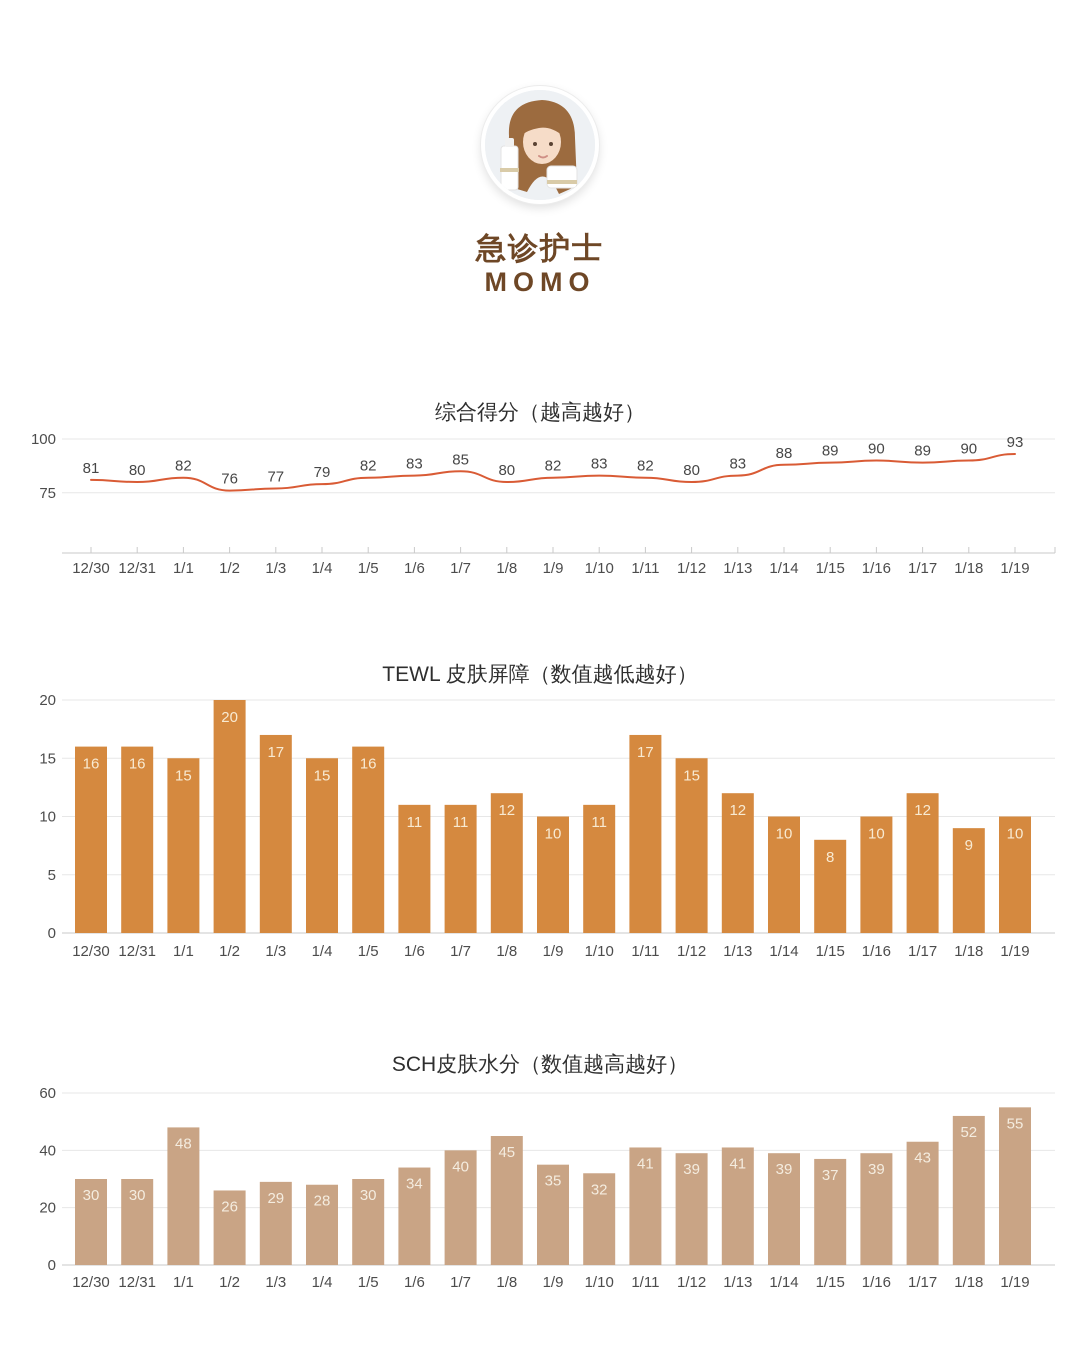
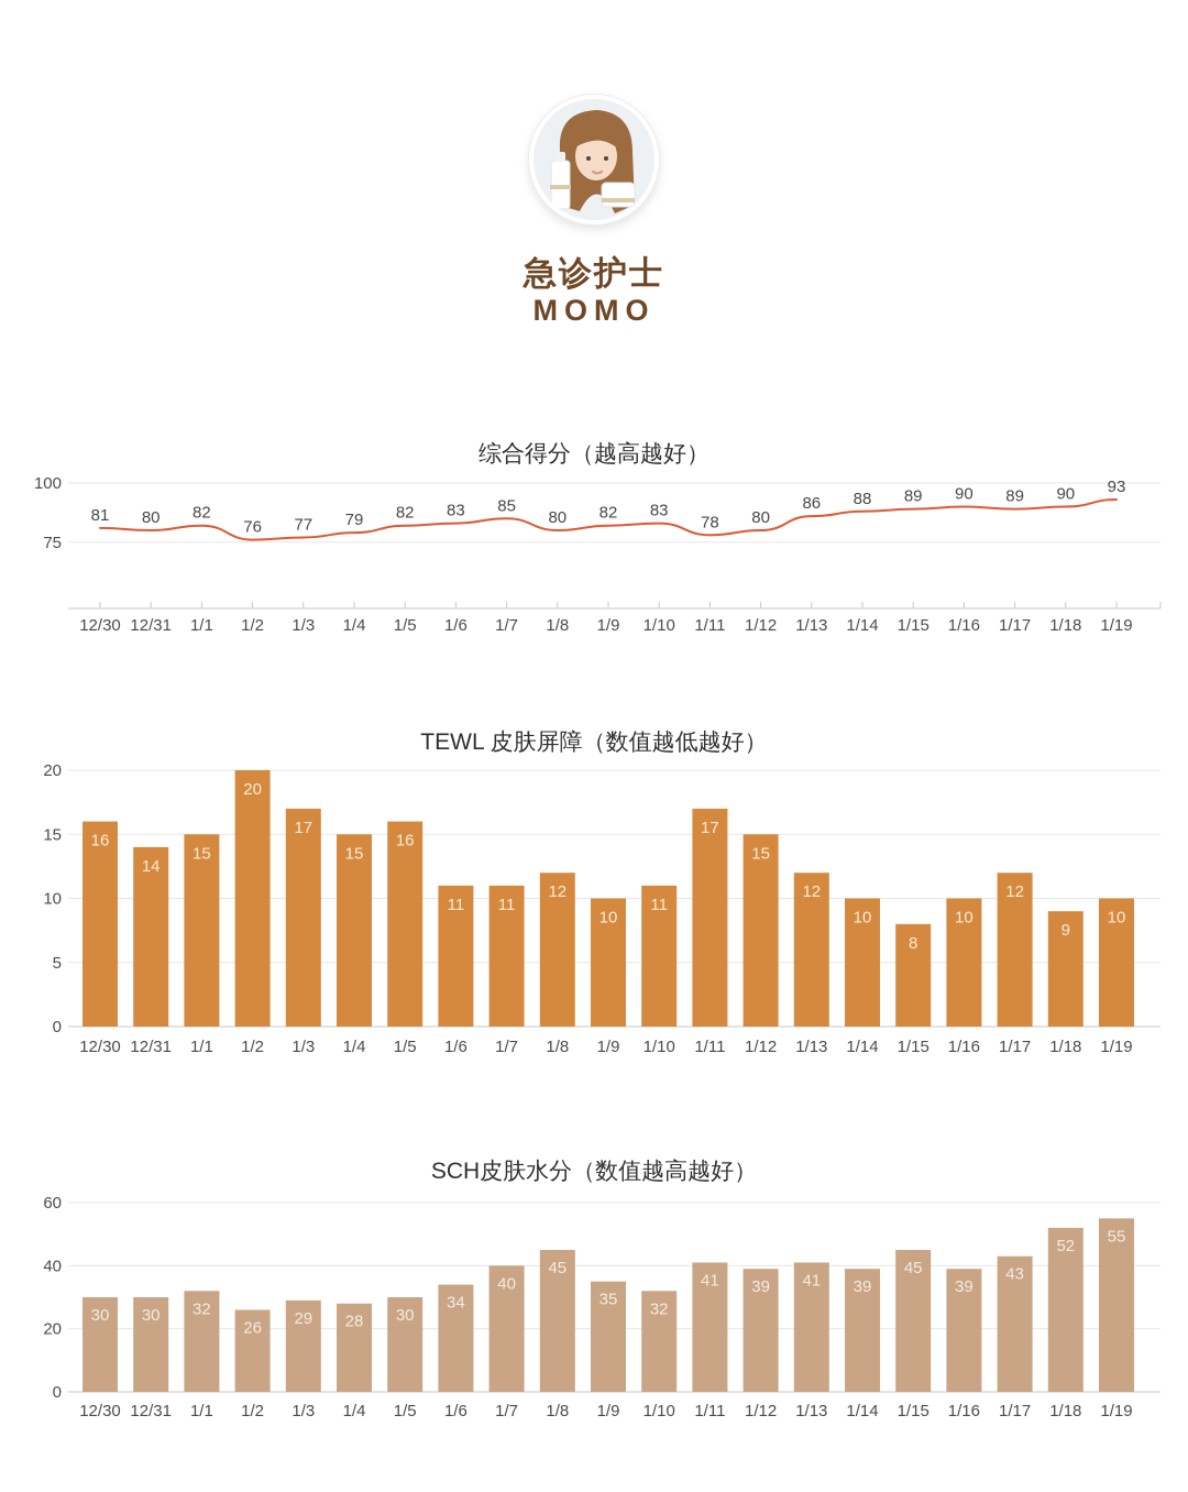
综合得分（越高越好）/1/11: 82 -> 78
综合得分（越高越好）/1/13: 83 -> 86
TEWL 皮肤屏障（数值越低越好）/12/31: 16 -> 14
SCH皮肤水分（数值越高越好）/1/1: 48 -> 32
SCH皮肤水分（数值越高越好）/1/15: 37 -> 45
